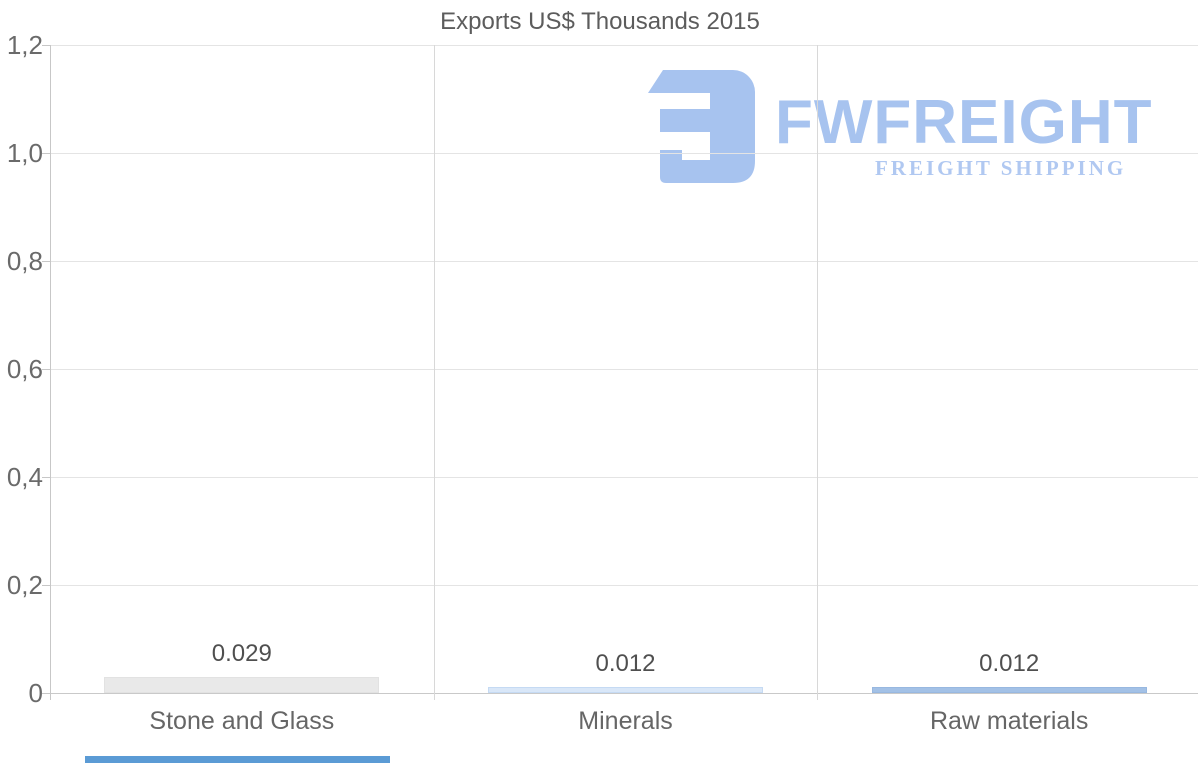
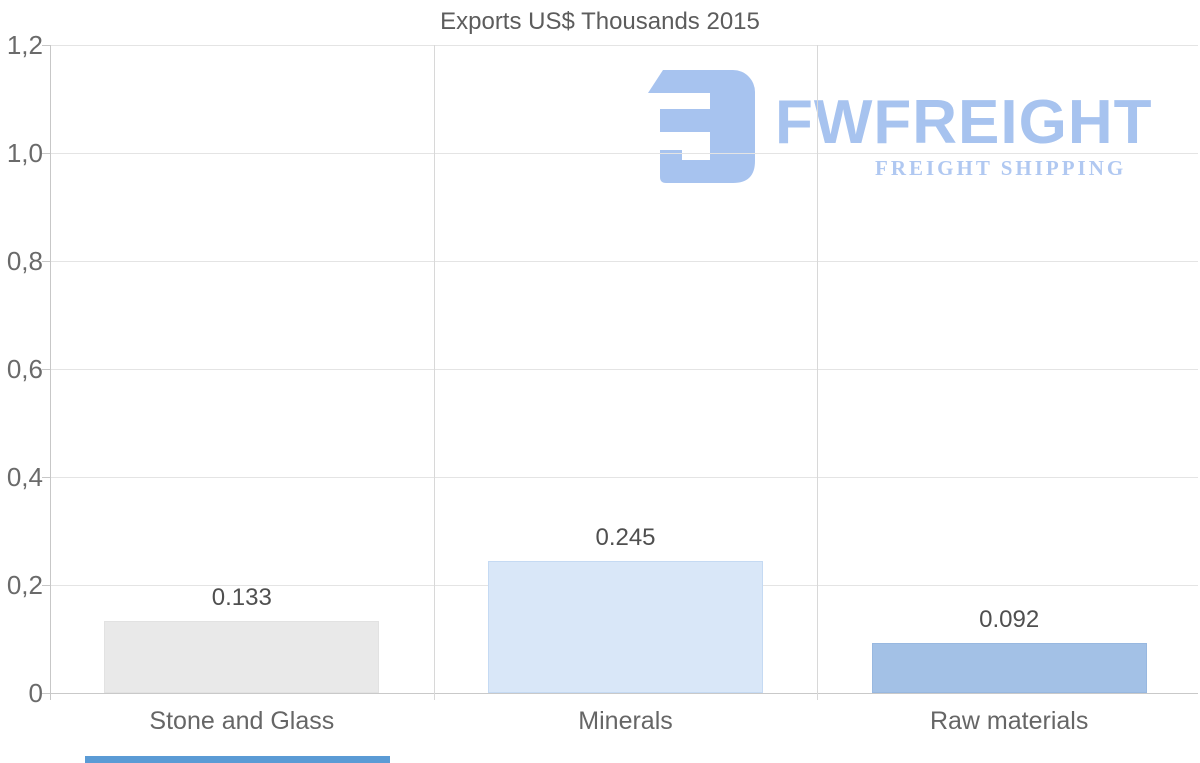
Stone and Glass: 0.029 -> 0.133
Minerals: 0.012 -> 0.245
Raw materials: 0.012 -> 0.092
